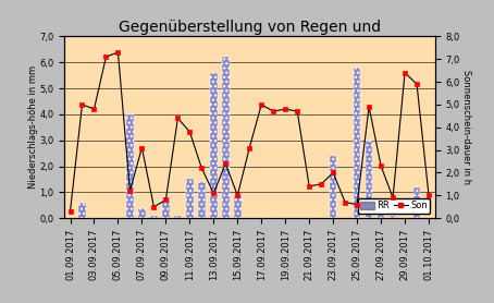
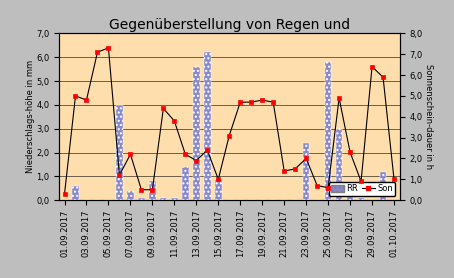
Son/07.09.2017: 3,1 -> 2,2
Son/09.09.2017: 0,8 -> 0,5
RR/11.09.2017: 1,5 -> 0,1
Son/13.09.2017: 1,1 -> 1,9
Son/17.09.2017: 5,0 -> 4,7
